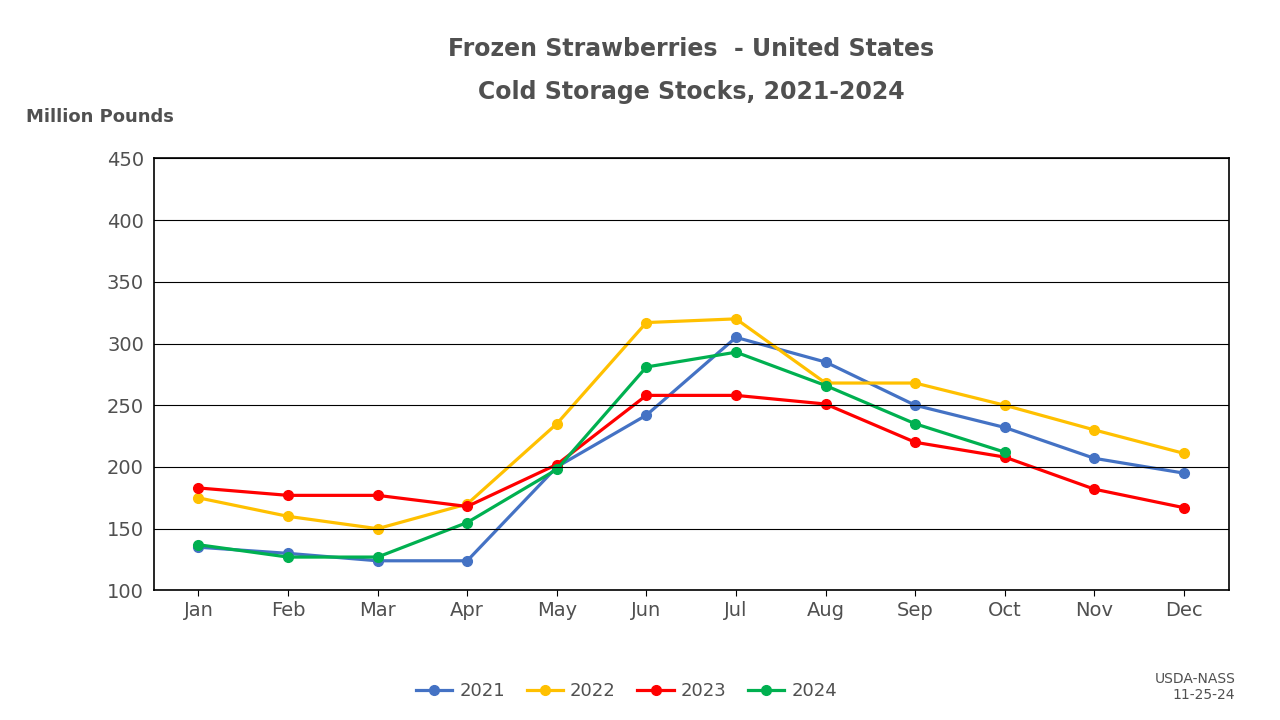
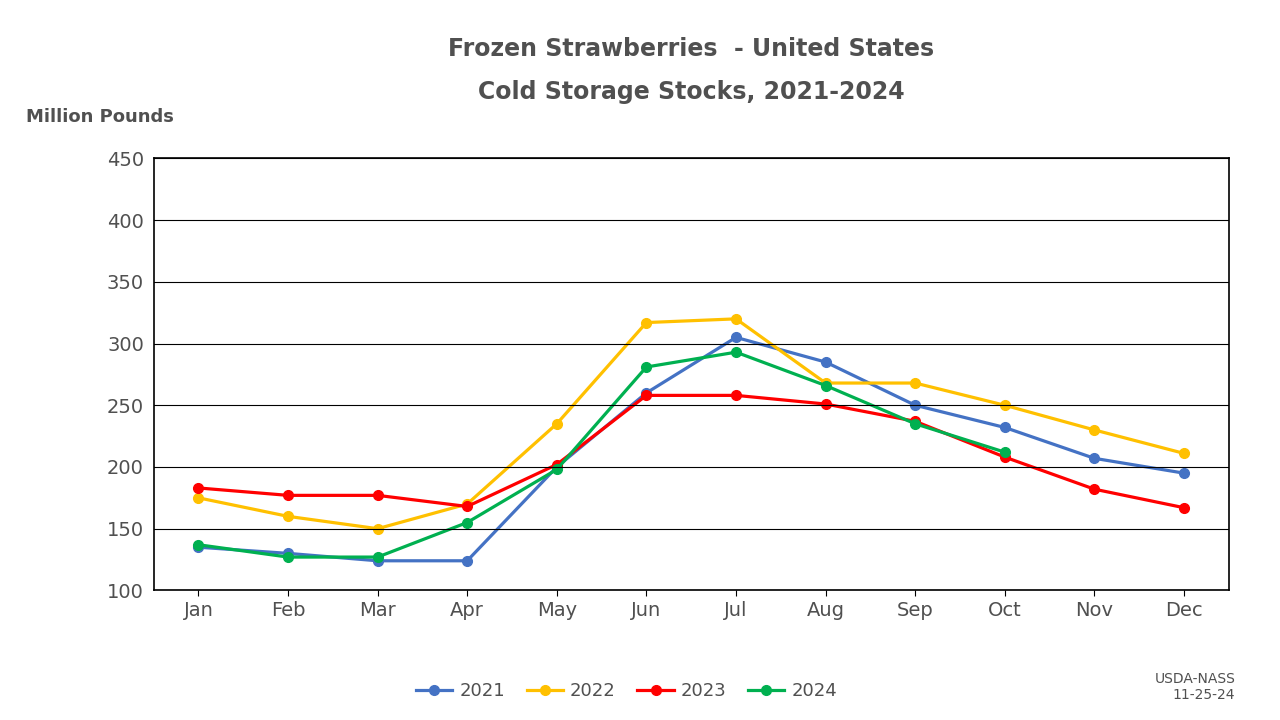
2021/Jun: 242 -> 260
2023/Sep: 220 -> 237
